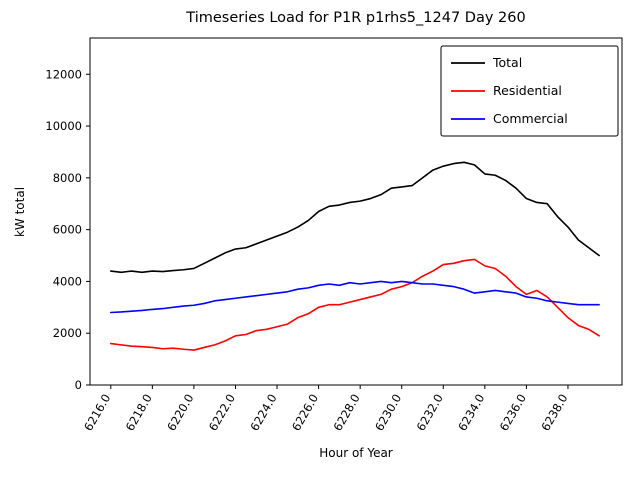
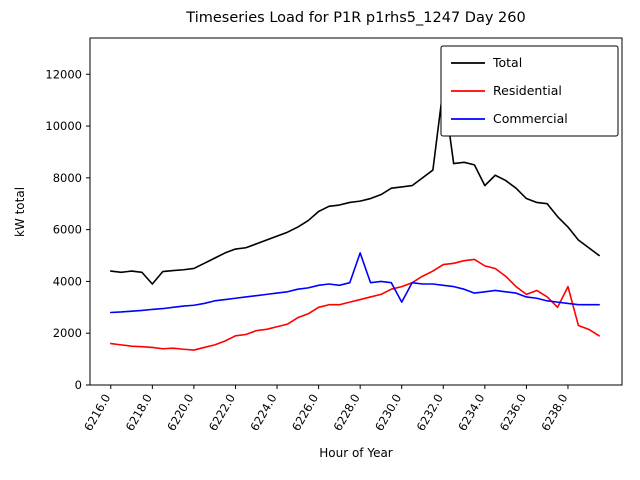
Total/6218.0: 4400 -> 3900
Commercial/6228.0: 3900 -> 5100
Commercial/6230.0: 4000 -> 3200
Total/6232.0: 8400 -> 11500
Total/6234.0: 8200 -> 7700
Residential/6238.0: 2600 -> 3800
